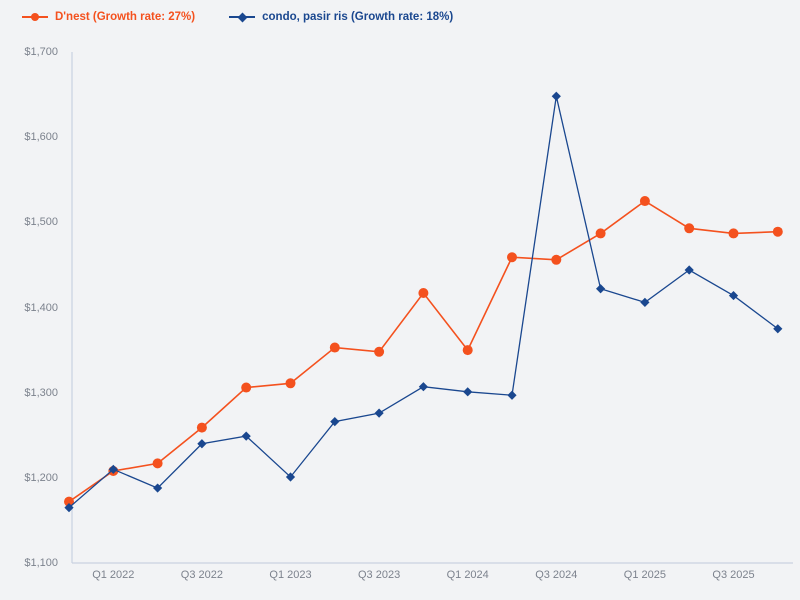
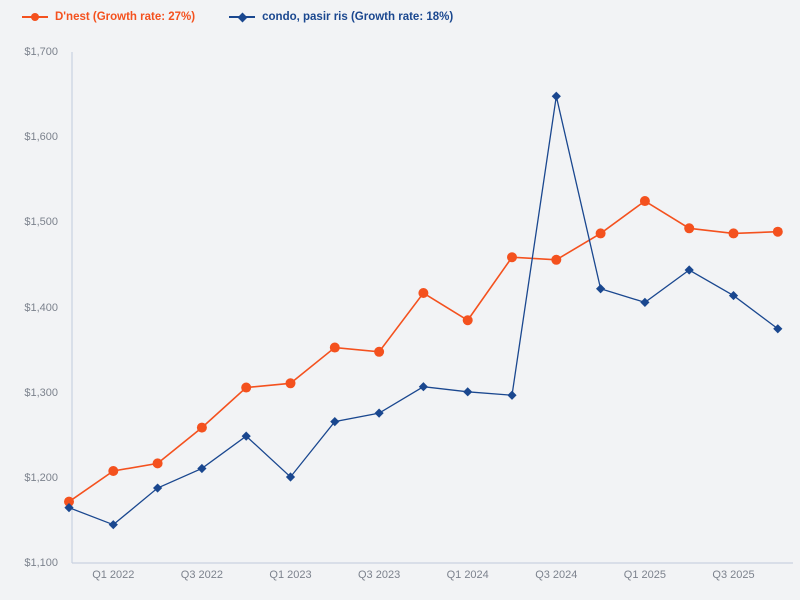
condo, pasir ris (Growth rate: 18%)/Q1 2022: $1210 -> $1140
condo, pasir ris (Growth rate: 18%)/Q3 2022: $1240 -> $1210
D'nest (Growth rate: 27%)/Q1 2024: $1350 -> $1380
